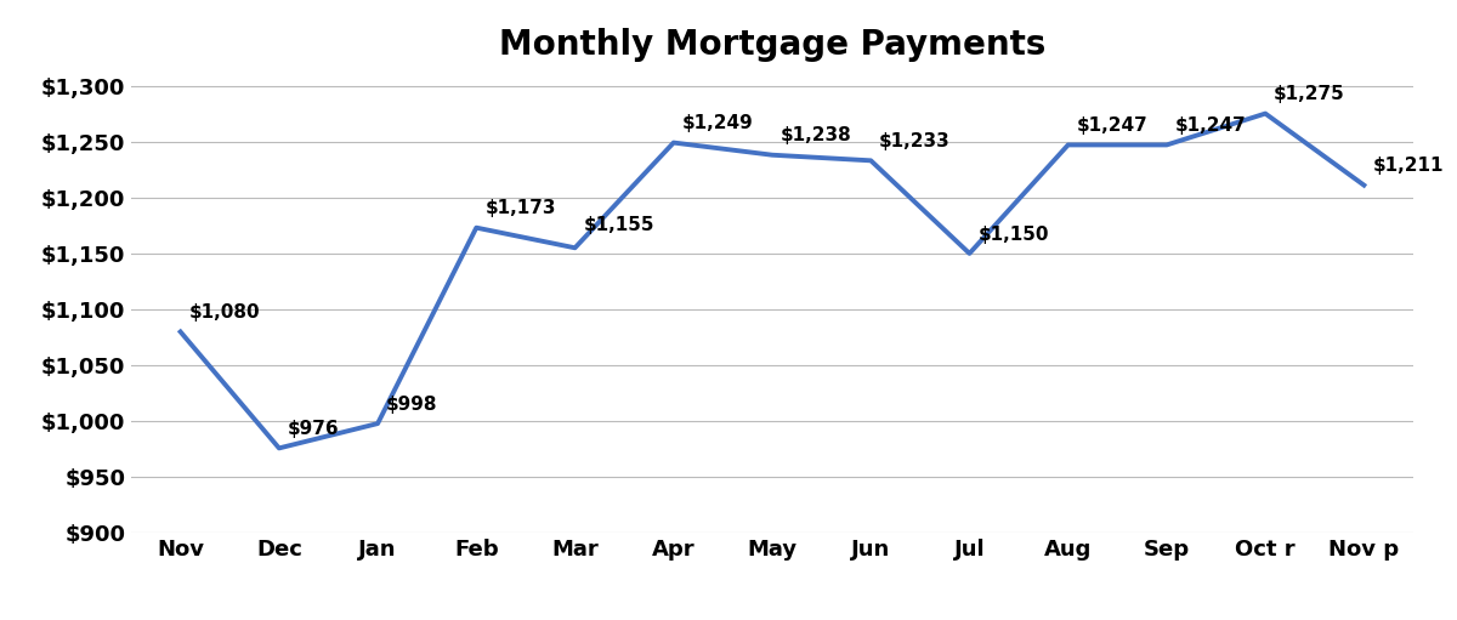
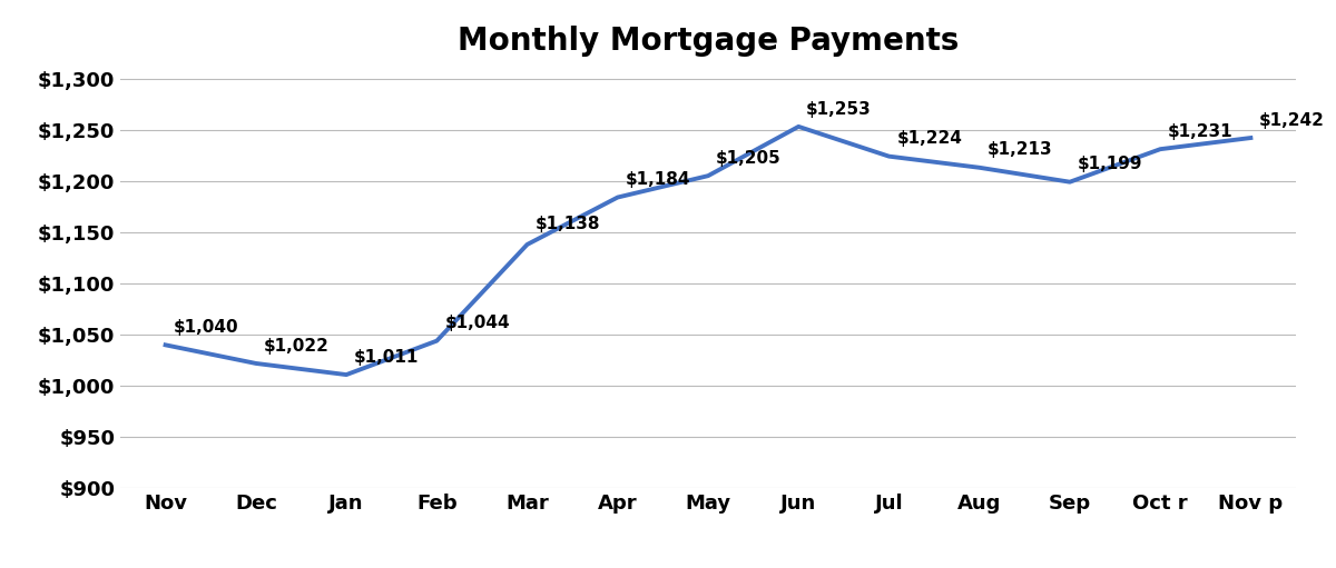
Nov: $1,080 -> $1,040
Dec: $976 -> $1,022
Jan: $998 -> $1,011
Feb: $1,173 -> $1,044
Mar: $1,155 -> $1,138
Apr: $1,249 -> $1,184
May: $1,238 -> $1,205
Jun: $1,233 -> $1,253
Jul: $1,150 -> $1,224
Aug: $1,247 -> $1,213
Sep: $1,247 -> $1,199
Oct r: $1,275 -> $1,231
Nov p: $1,211 -> $1,242
